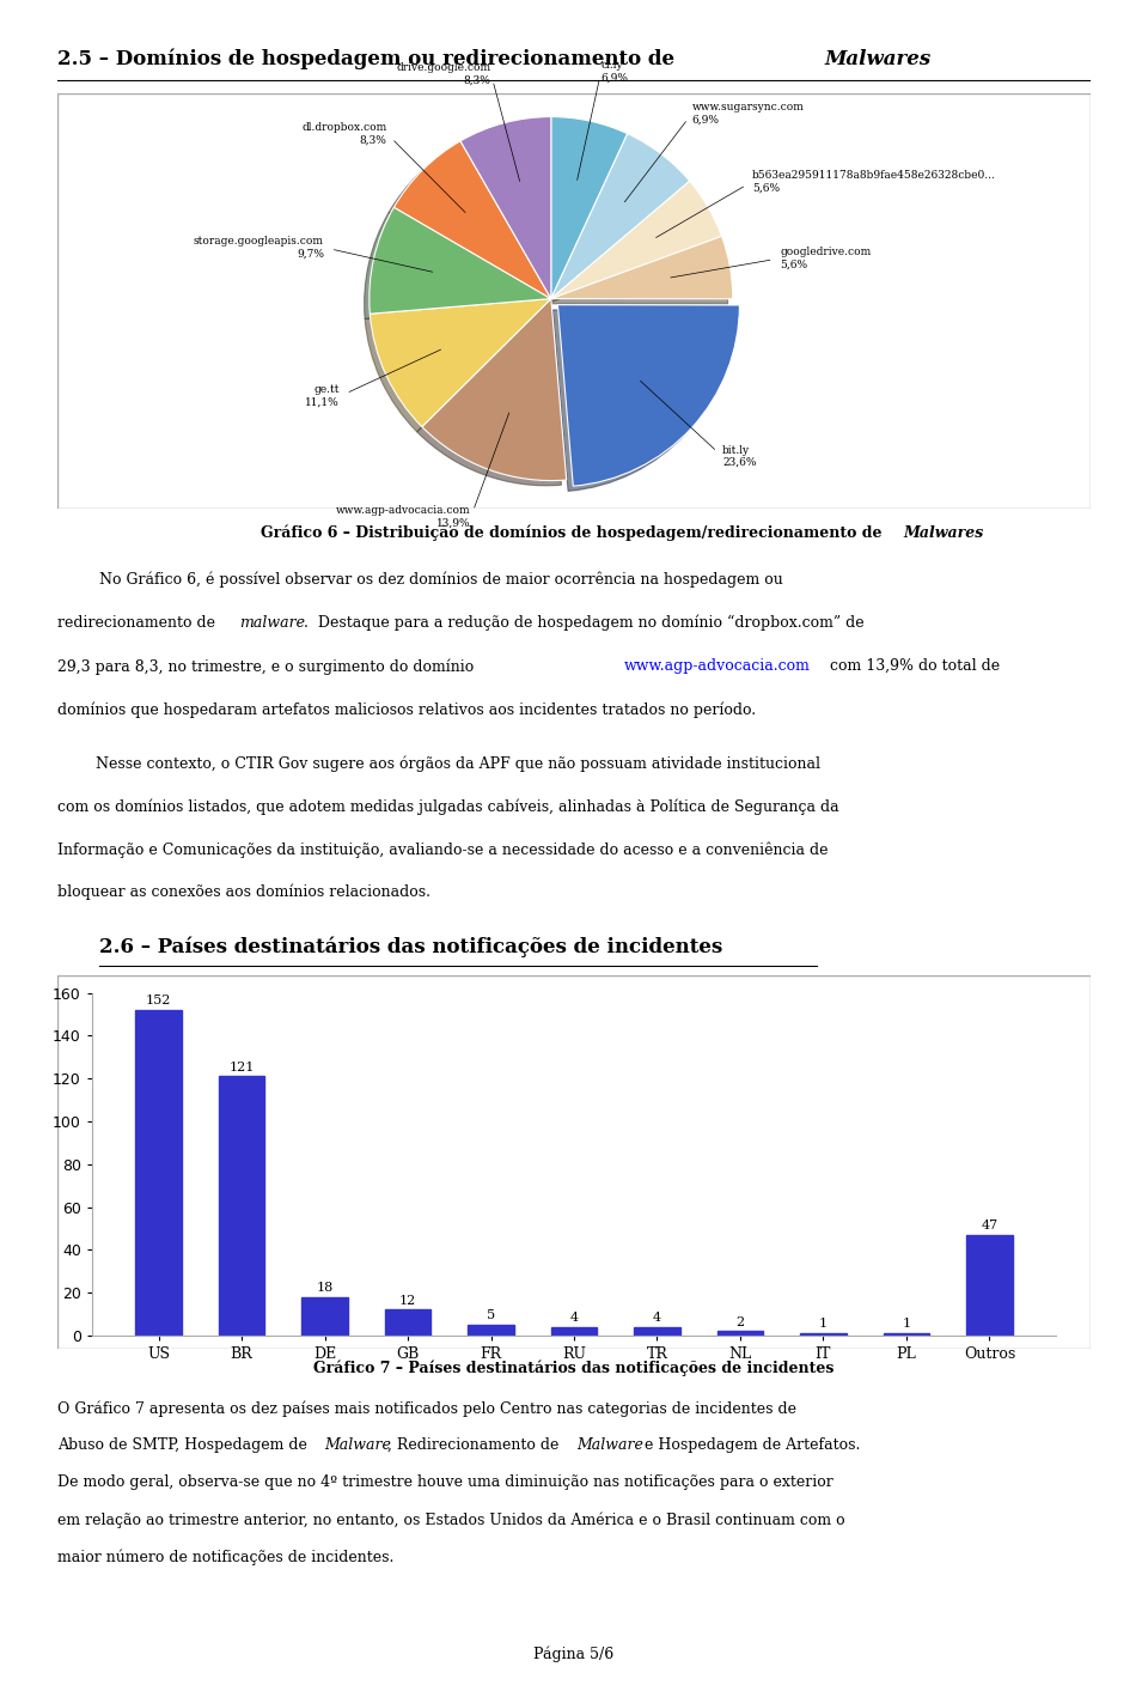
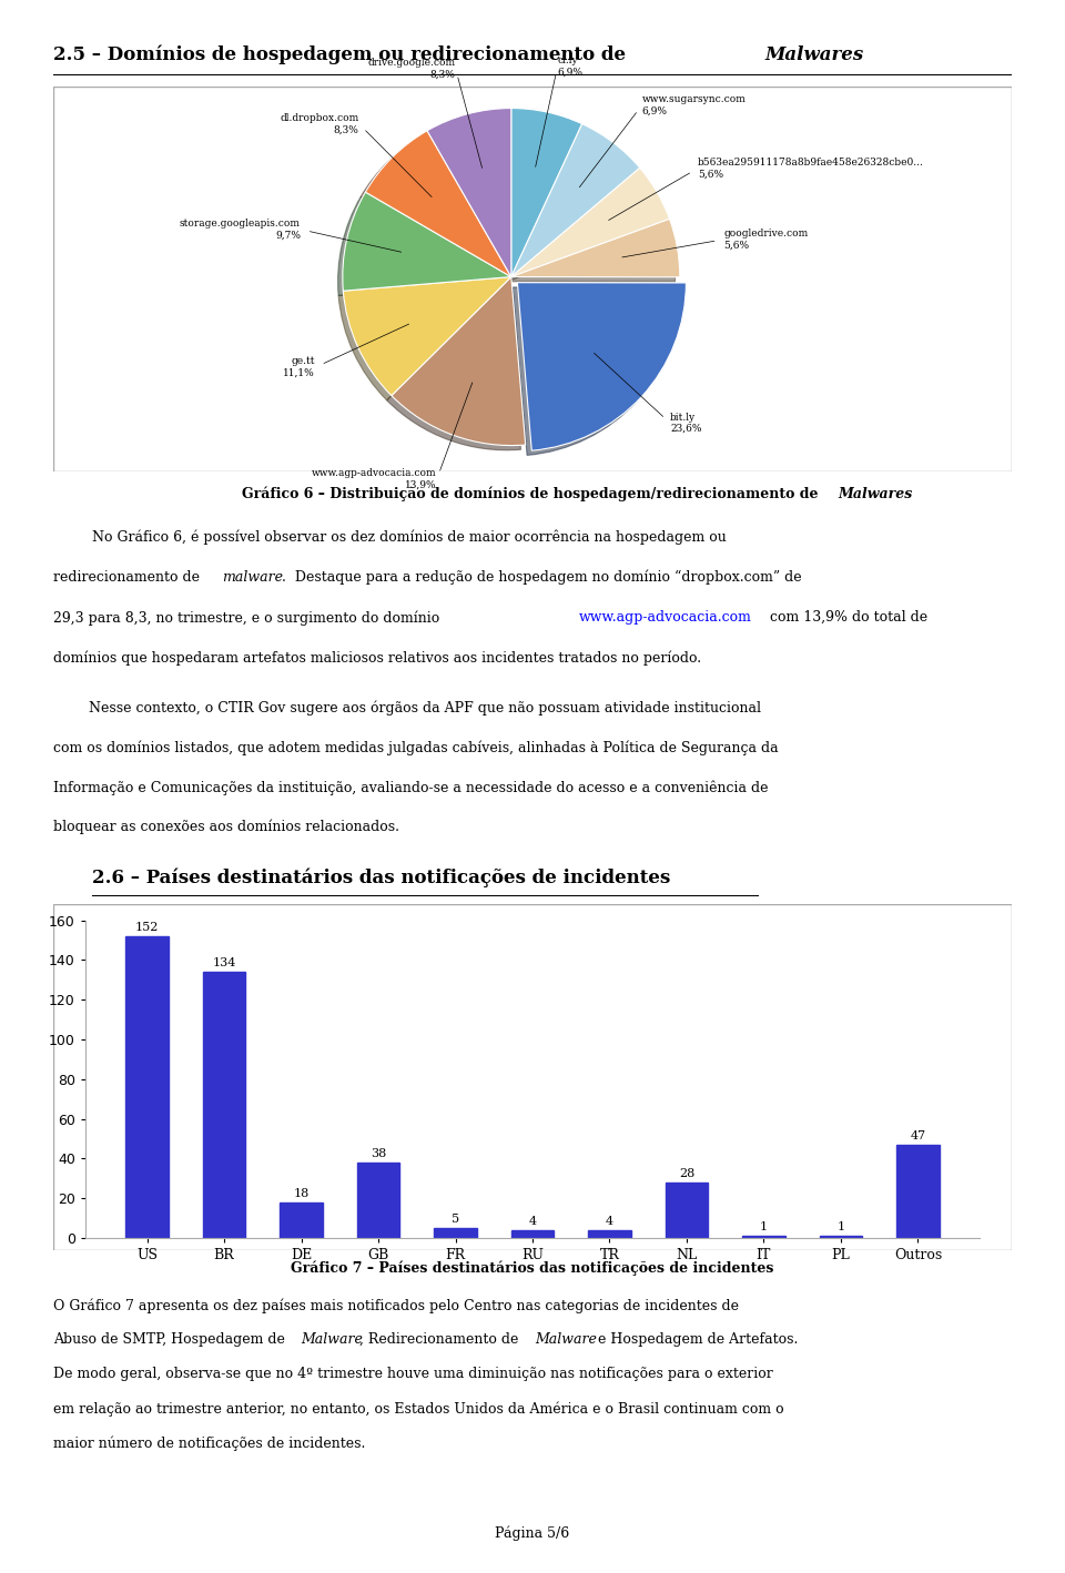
BR: 121 -> 134
GB: 12 -> 38
NL: 2 -> 28
